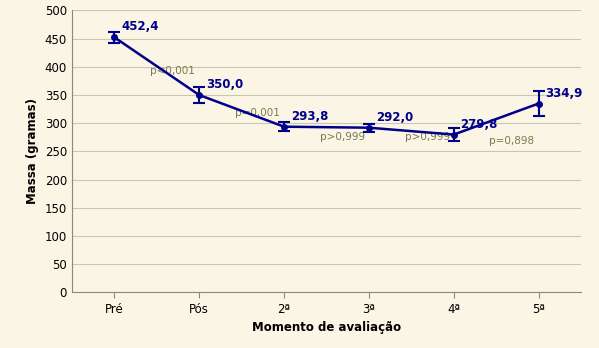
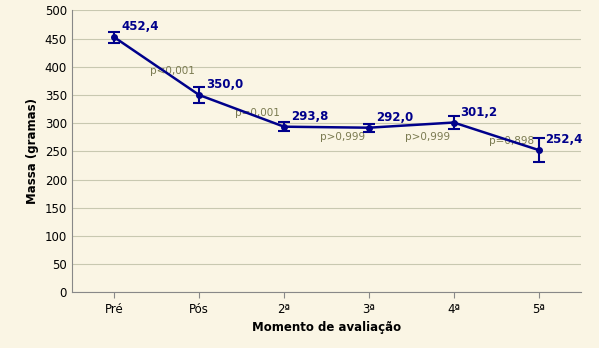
4ª: 279,8 -> 301,2
5ª: 334,9 -> 252,4
